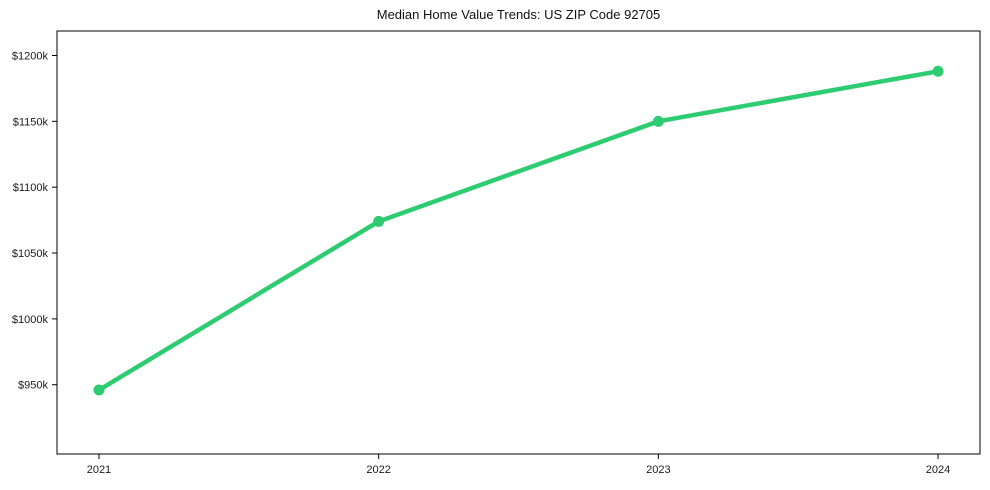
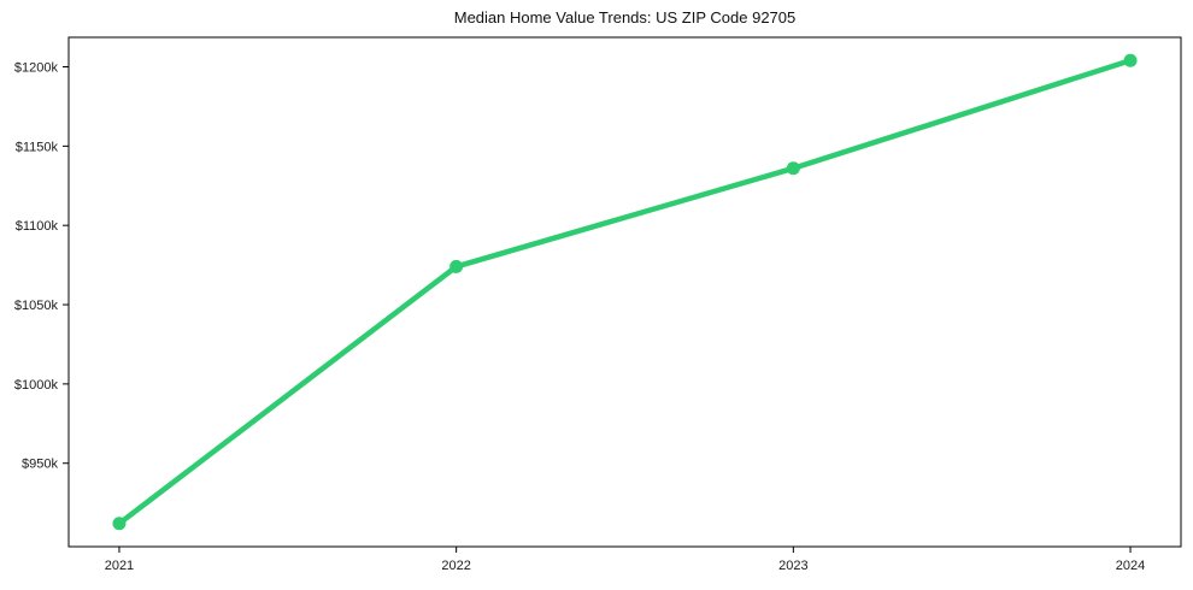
2021: $946k -> $912k
2023: $1150k -> $1136k
2024: $1188k -> $1204k
